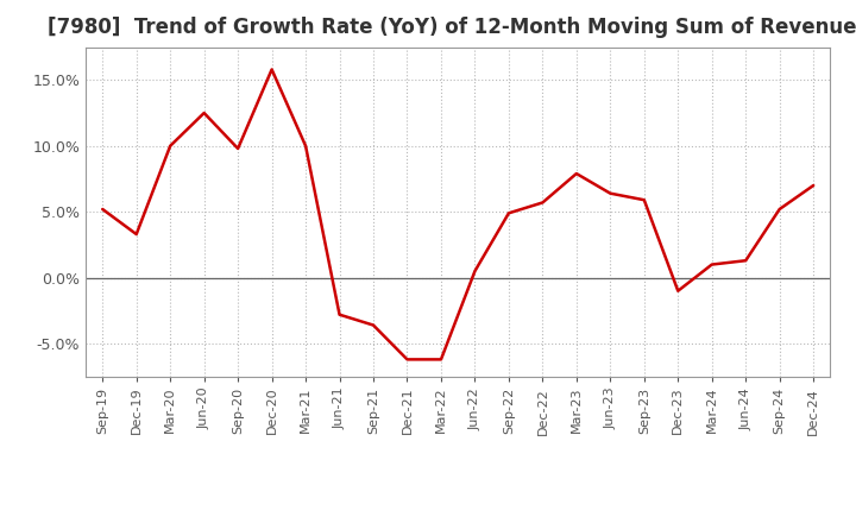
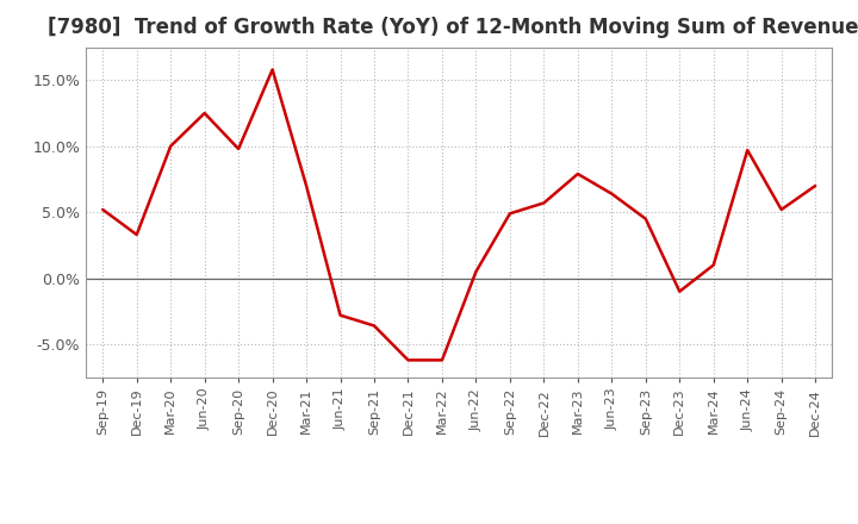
Mar-21: 10.0% -> 7.0%
Sep-23: 5.9% -> 4.5%
Jun-24: 1.3% -> 9.7%
